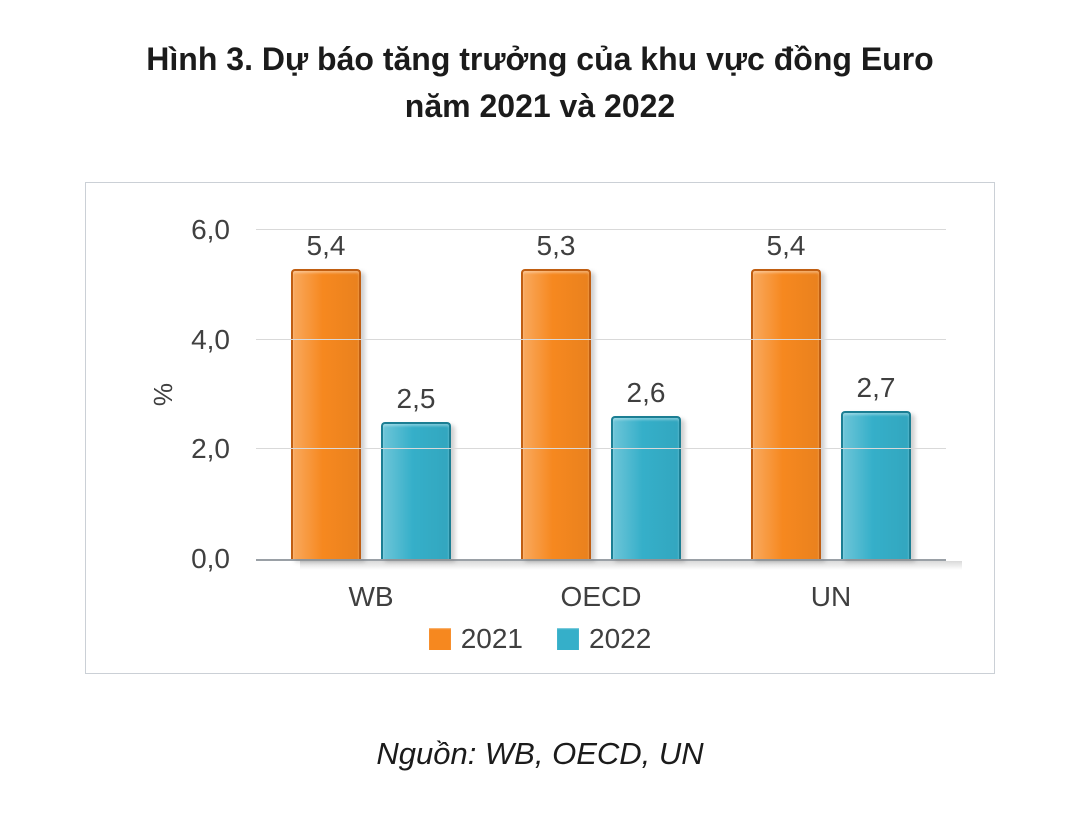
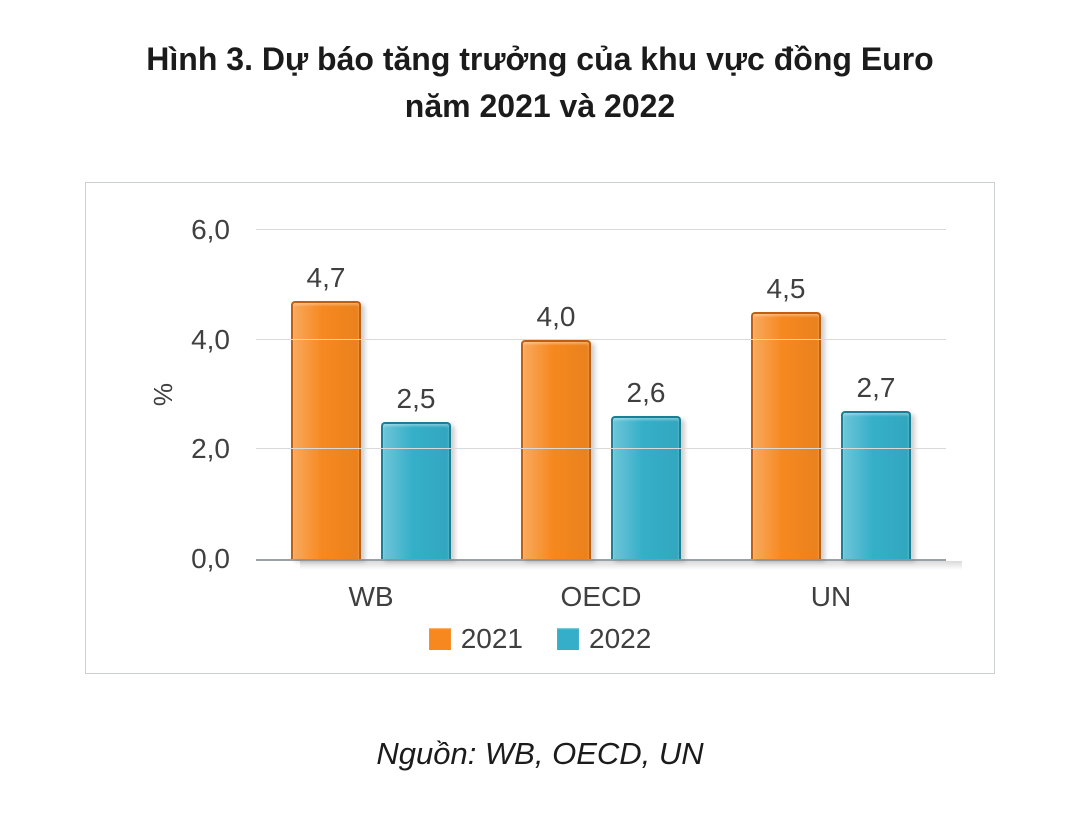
2021/WB: 5,4 -> 4,7
2021/OECD: 5,3 -> 4,0
2021/UN: 5,4 -> 4,5
